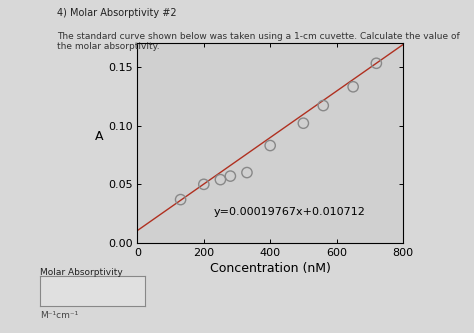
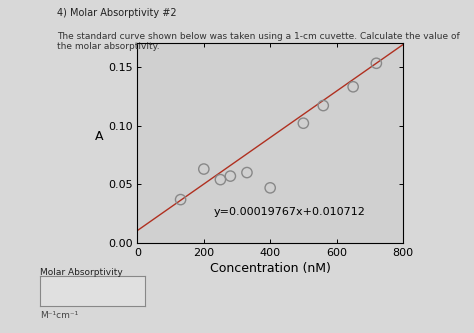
200: 0.050 -> 0.063
400: 0.083 -> 0.047
